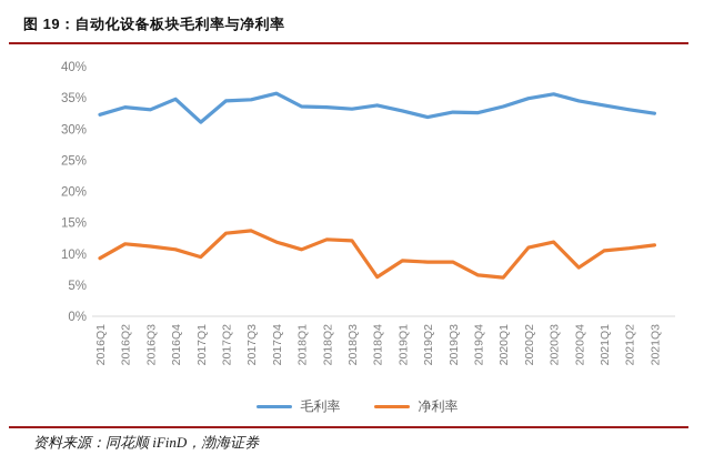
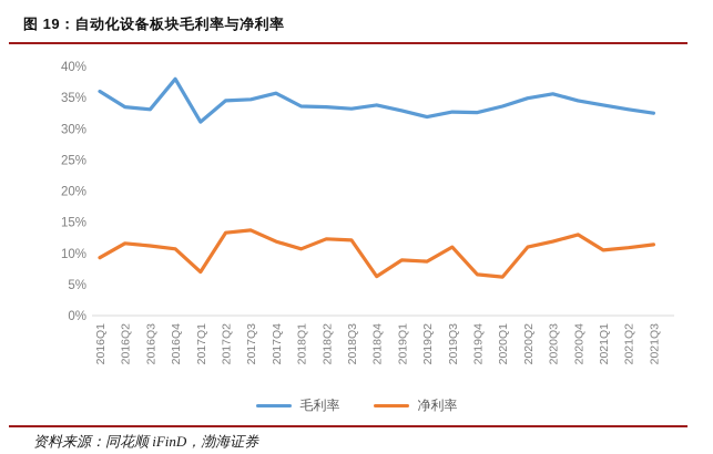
毛利率/2016Q1: 32% -> 36%
毛利率/2016Q4: 35% -> 38%
净利率/2017Q1: 10% -> 7%
净利率/2019Q3: 9% -> 11%
净利率/2020Q4: 8% -> 13%
